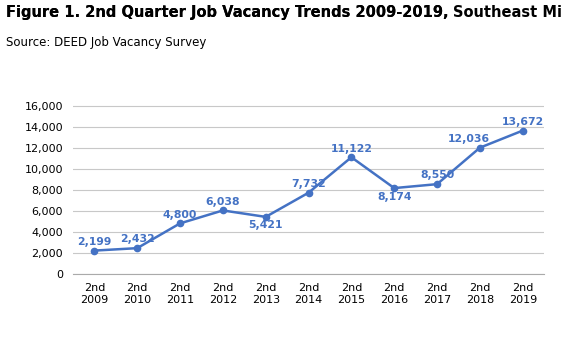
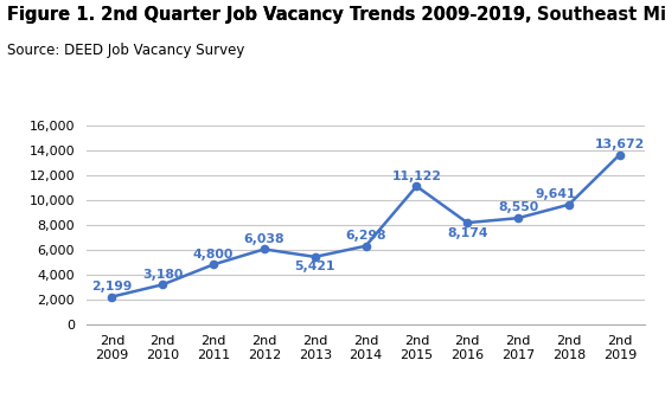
2nd 2010: 2,432 -> 3,180
2nd 2014: 7,732 -> 6,298
2nd 2018: 12,036 -> 9,641
